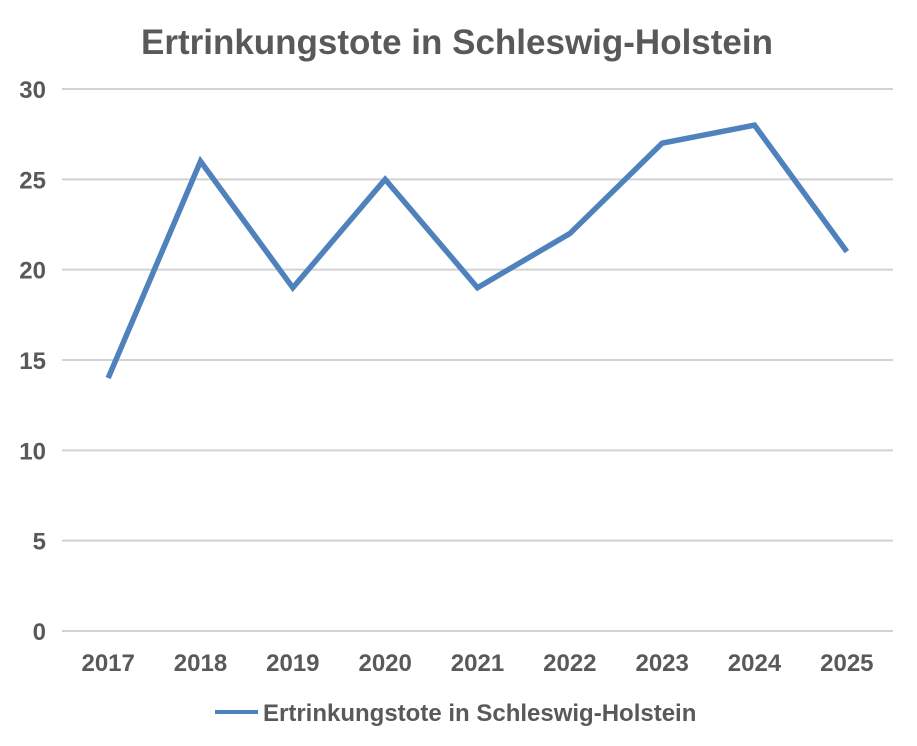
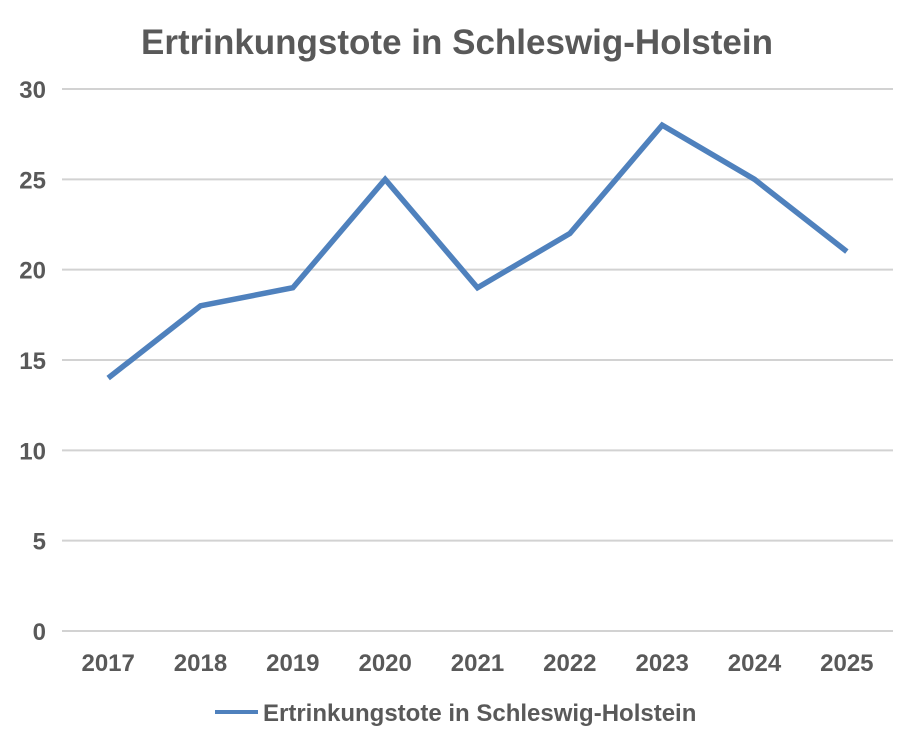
2018: 26 -> 18
2023: 27 -> 28
2024: 28 -> 25
